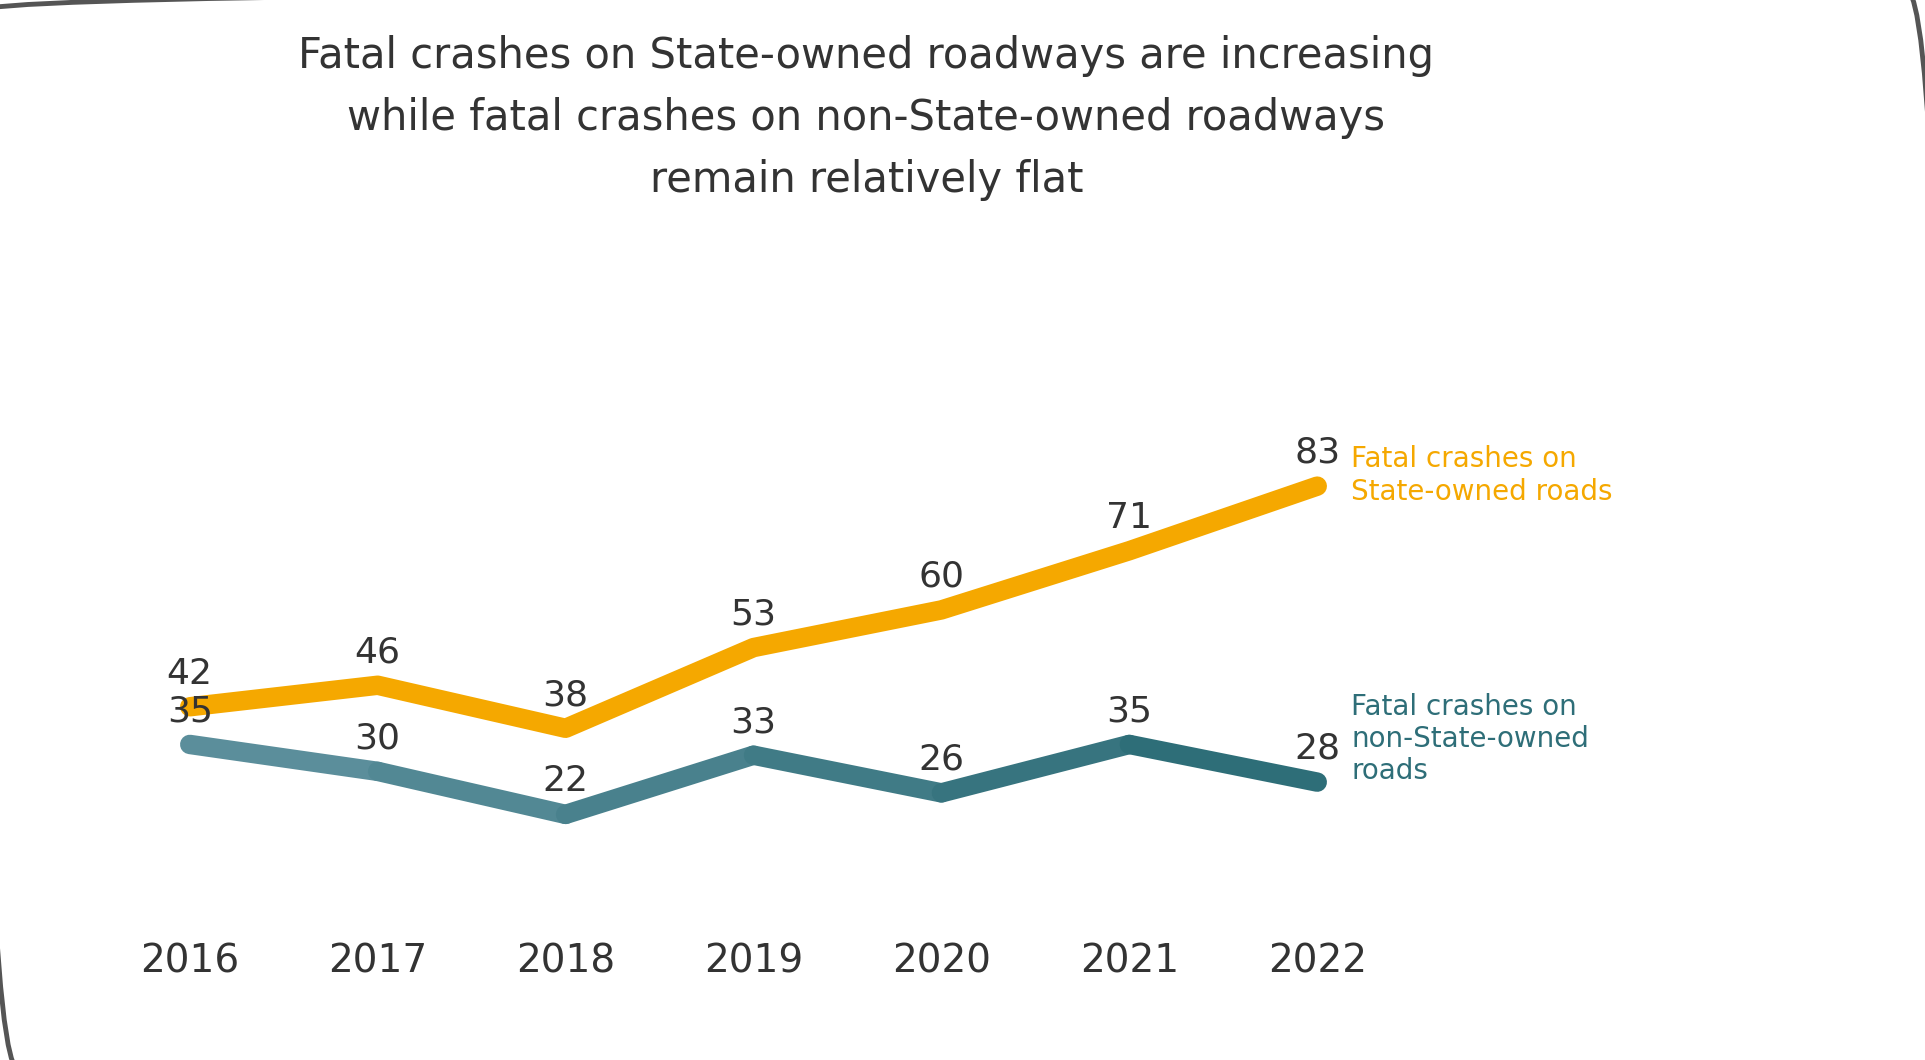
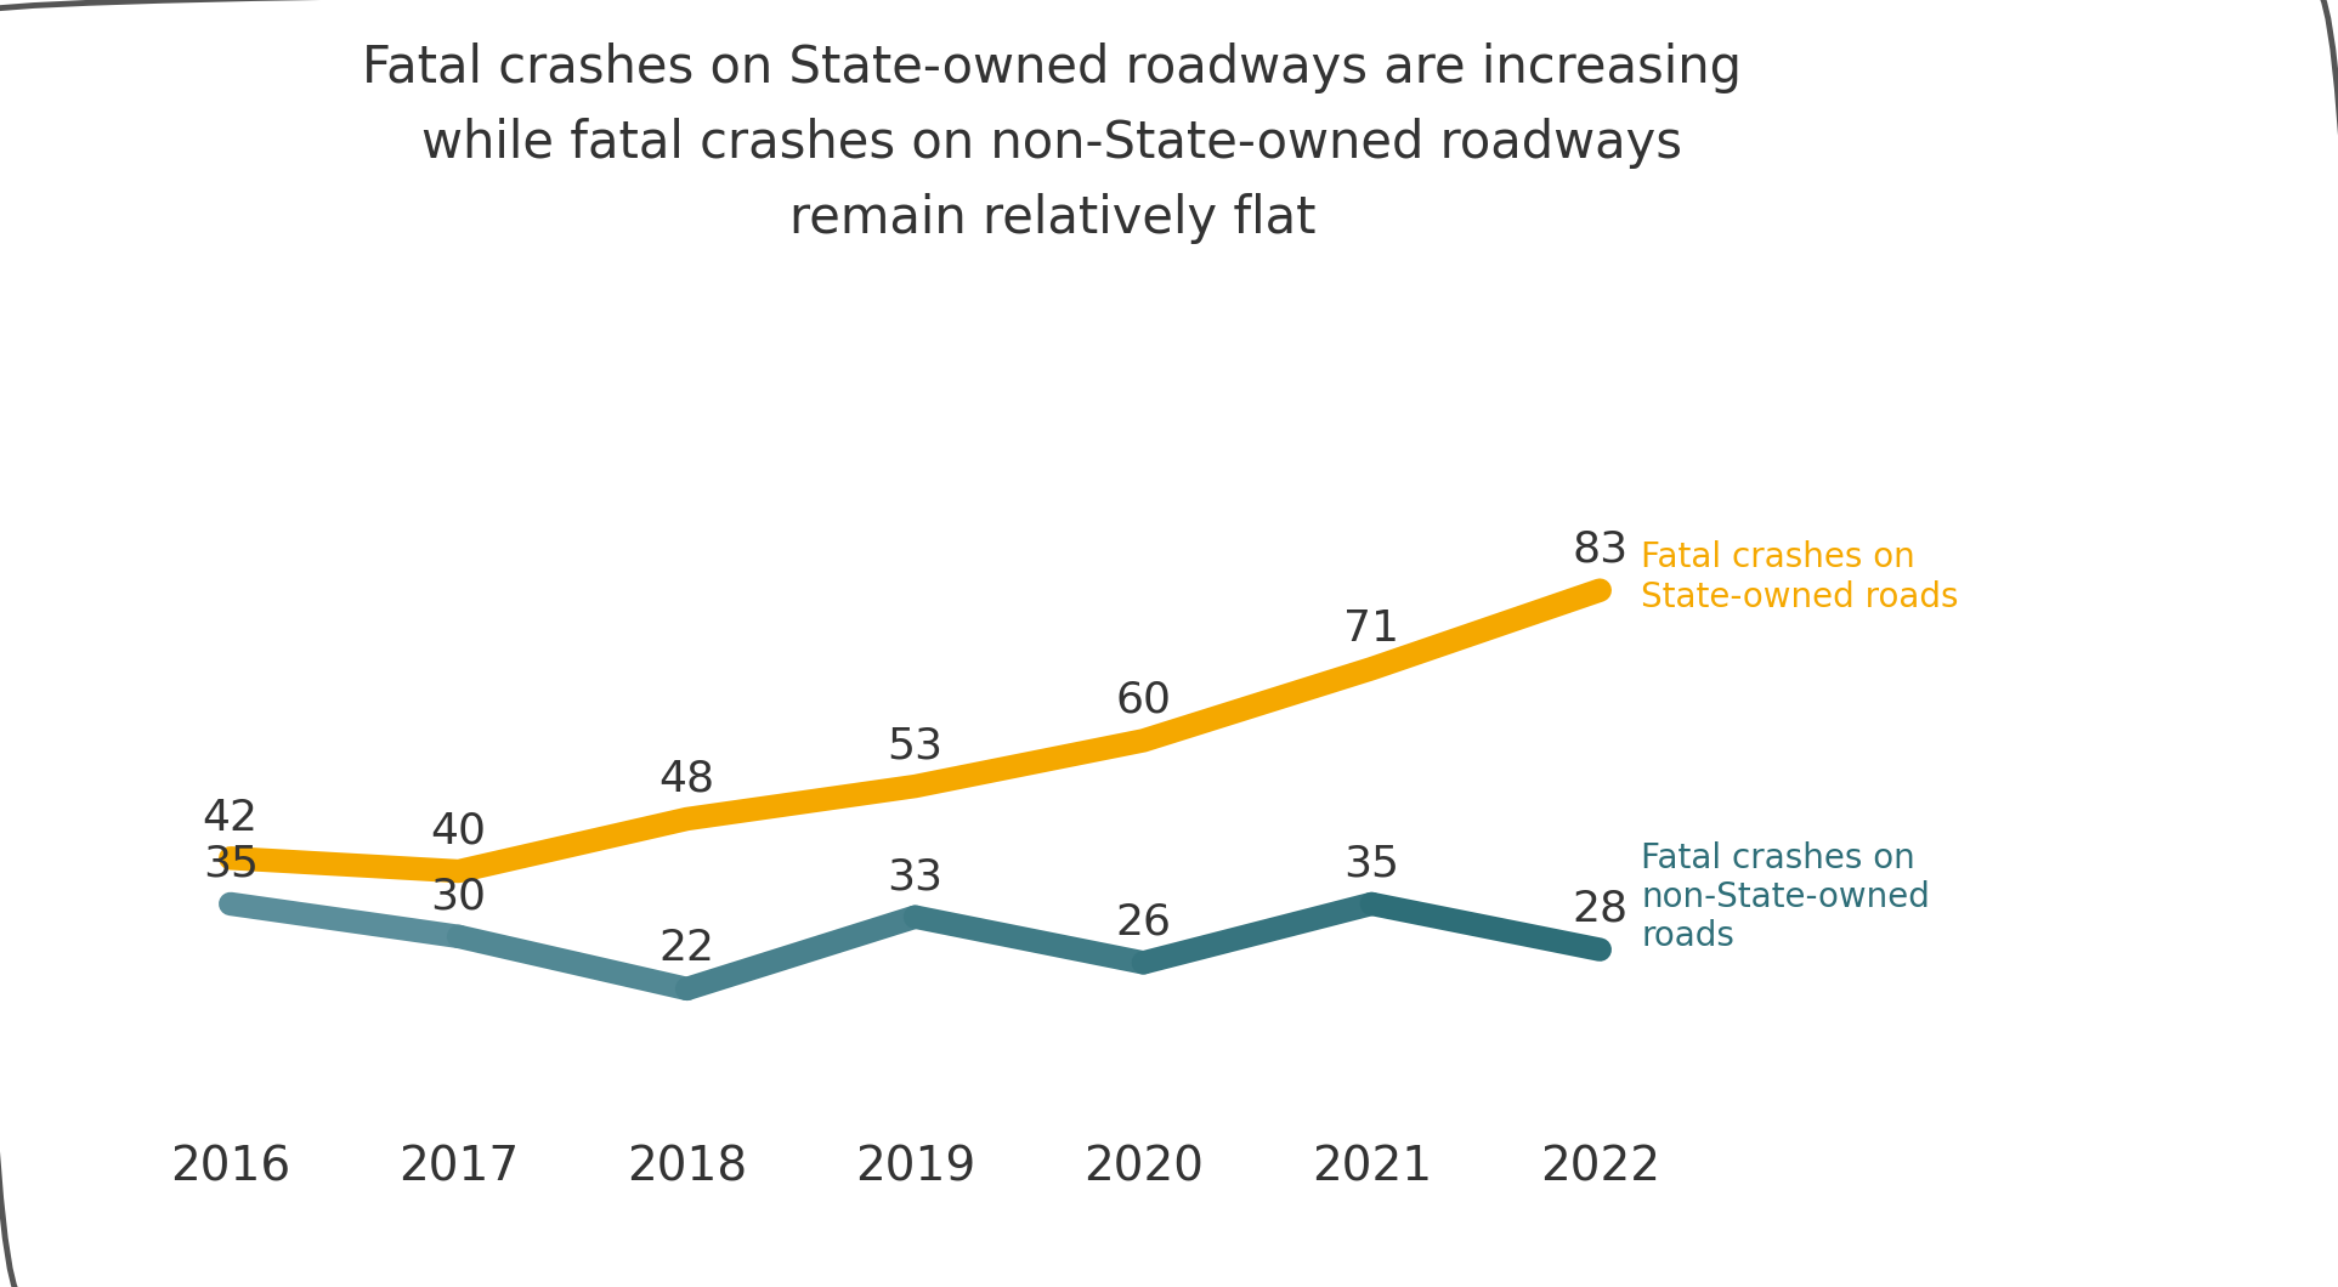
2017: 46 -> 40
2018: 38 -> 48
